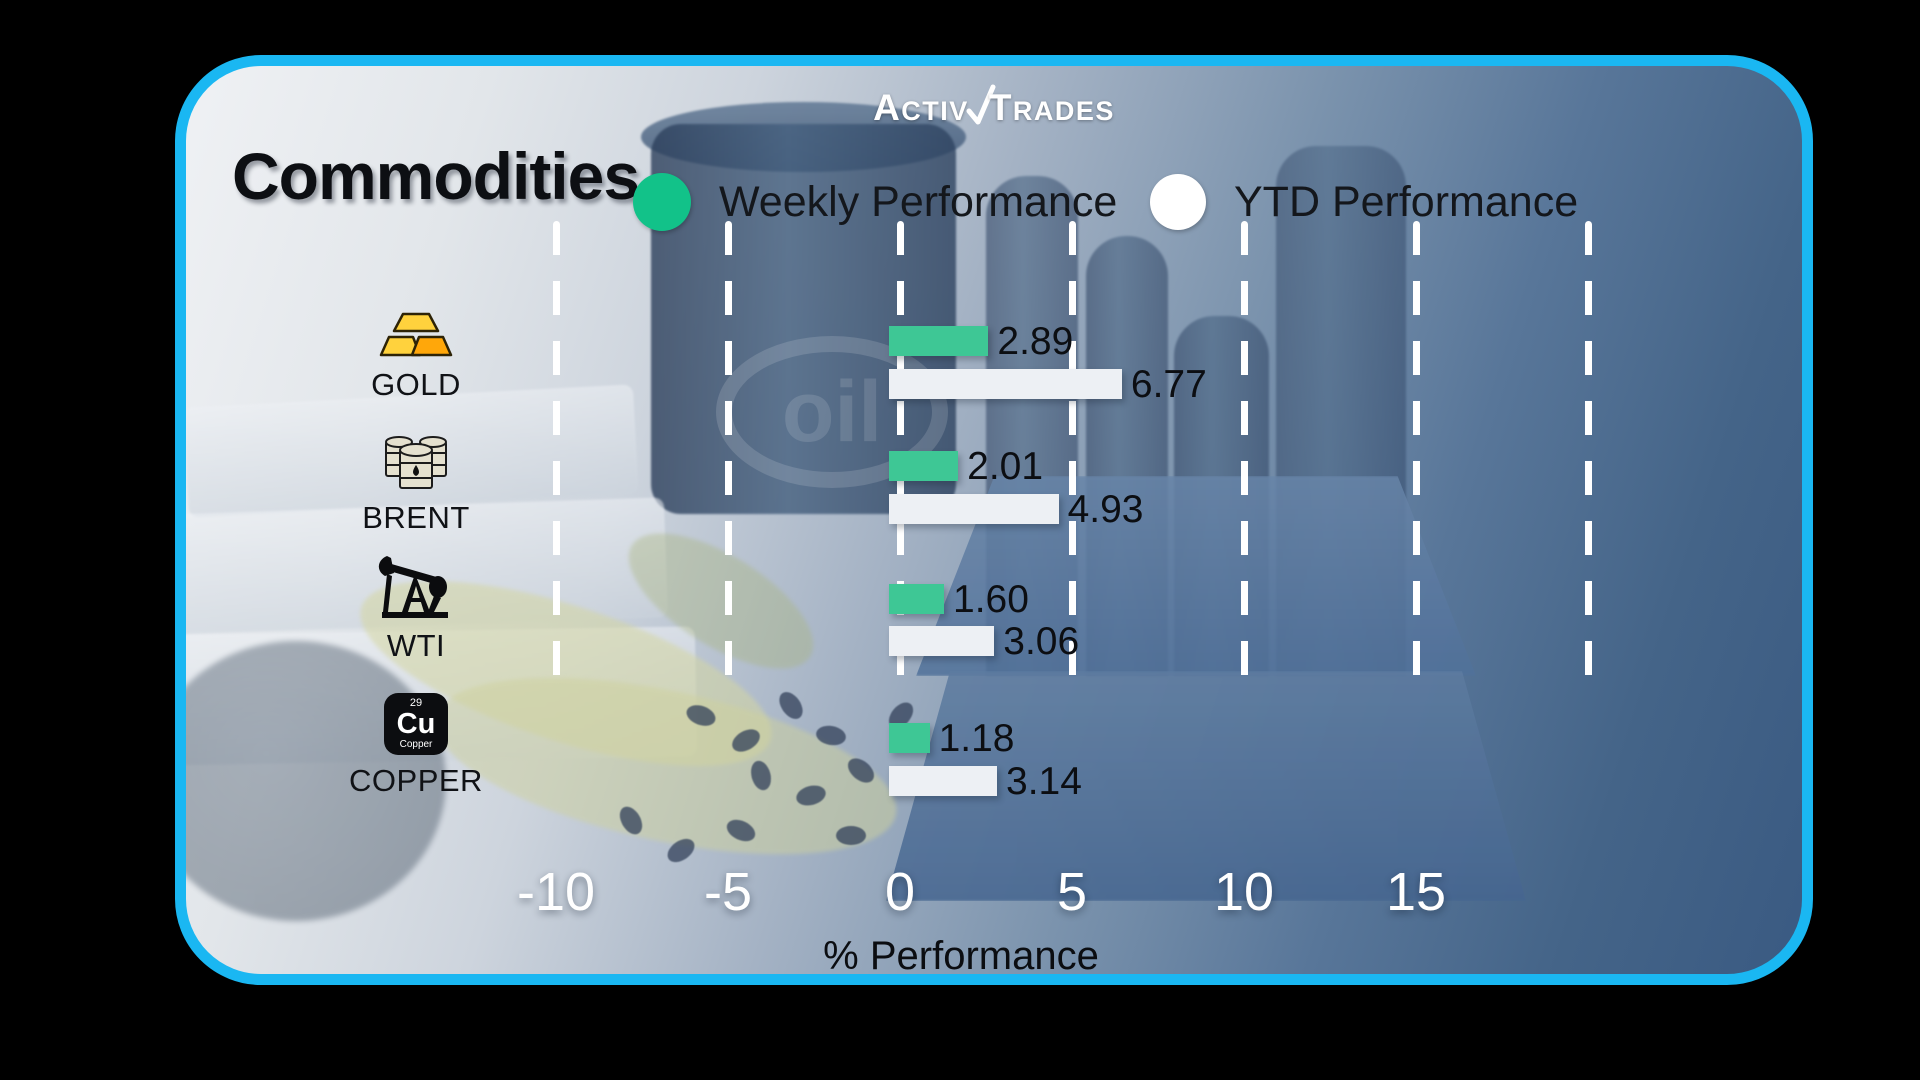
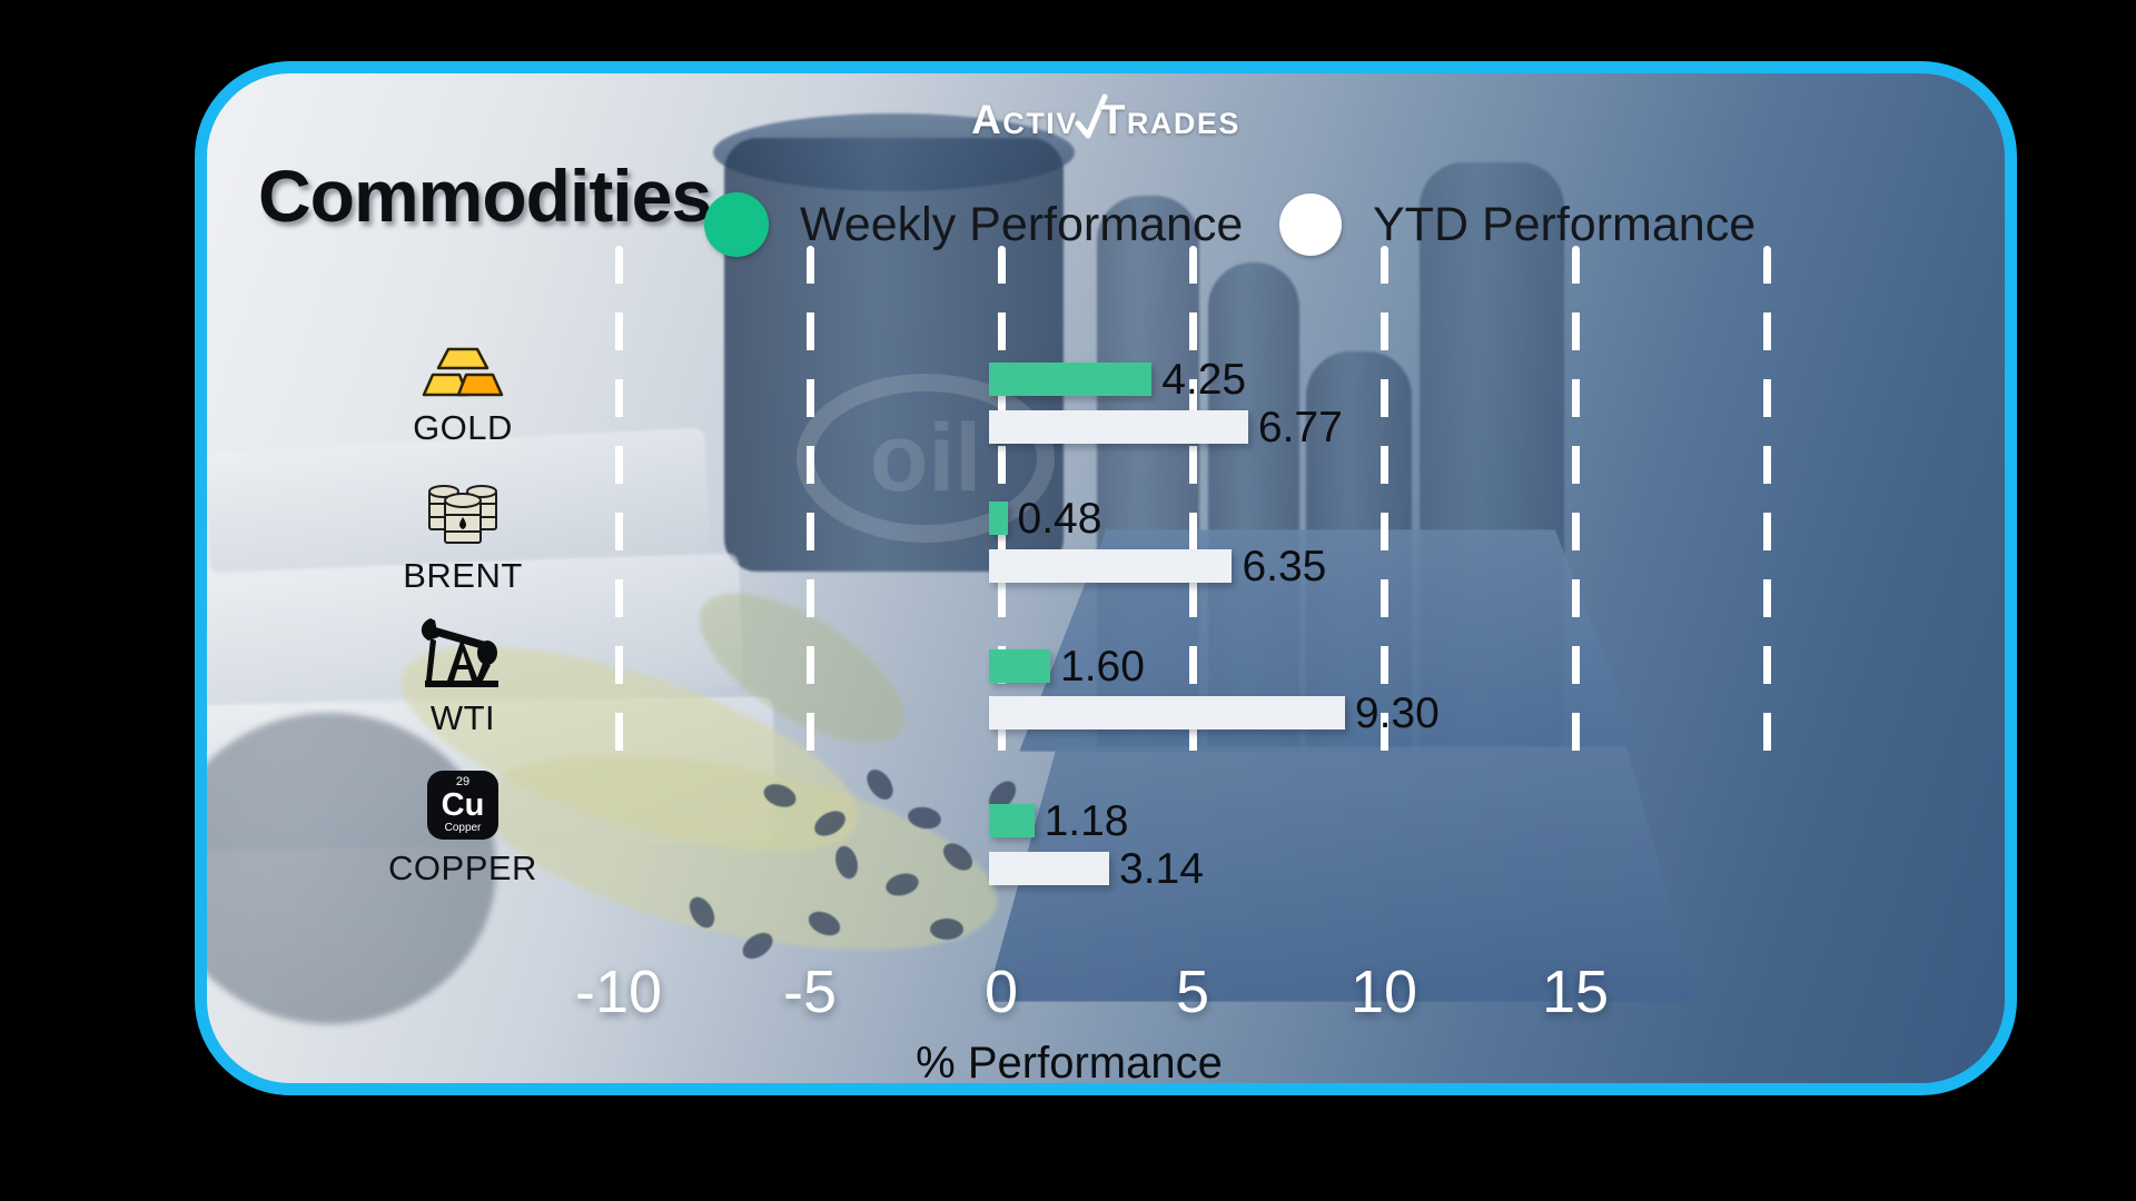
Weekly Performance/GOLD: 2.89 -> 4.25
Weekly Performance/BRENT: 2.01 -> 0.48
YTD Performance/BRENT: 4.93 -> 6.35
YTD Performance/WTI: 3.06 -> 9.30
